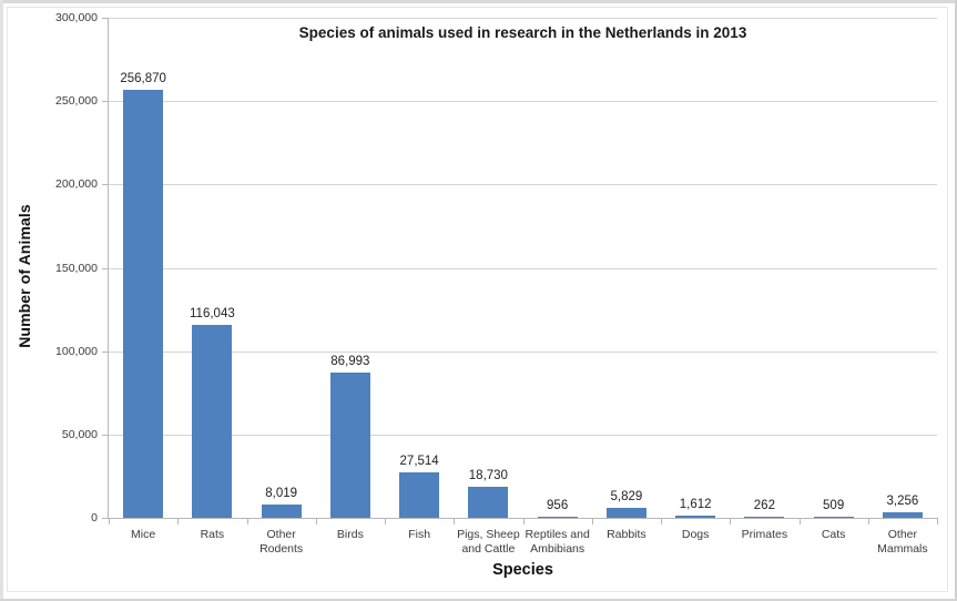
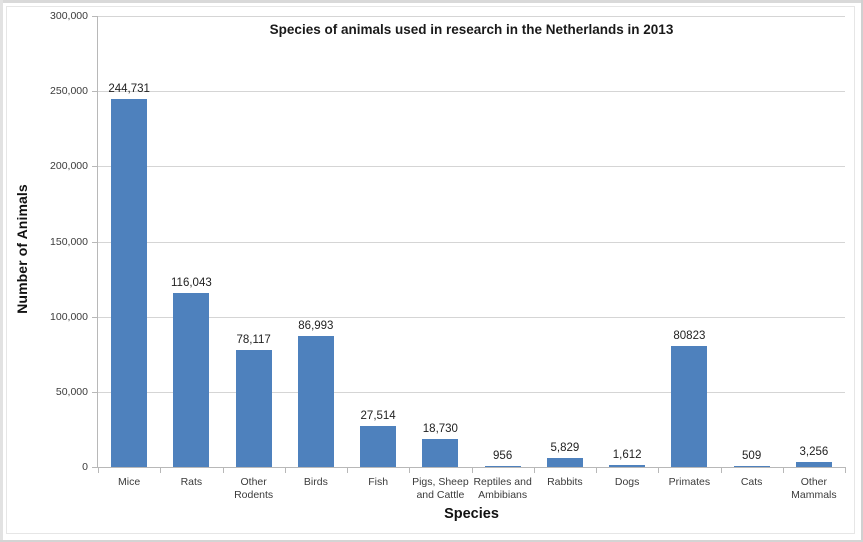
Mice: 256,870 -> 244,731
Other Rodents: 8,019 -> 78,117
Primates: 262 -> 80823
